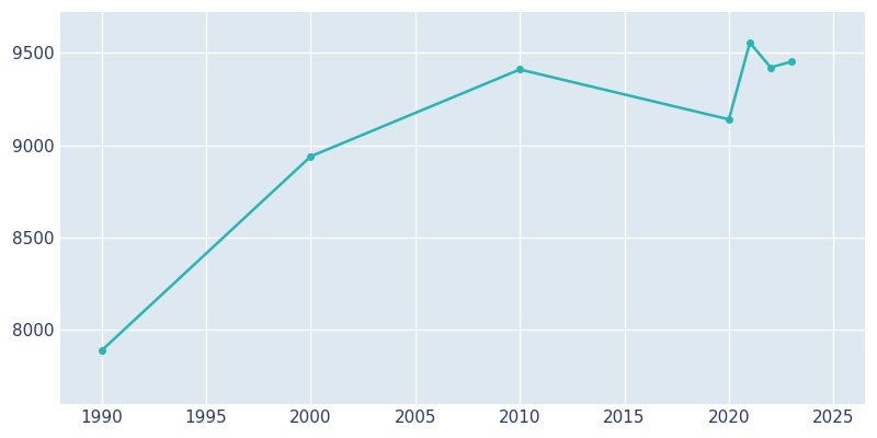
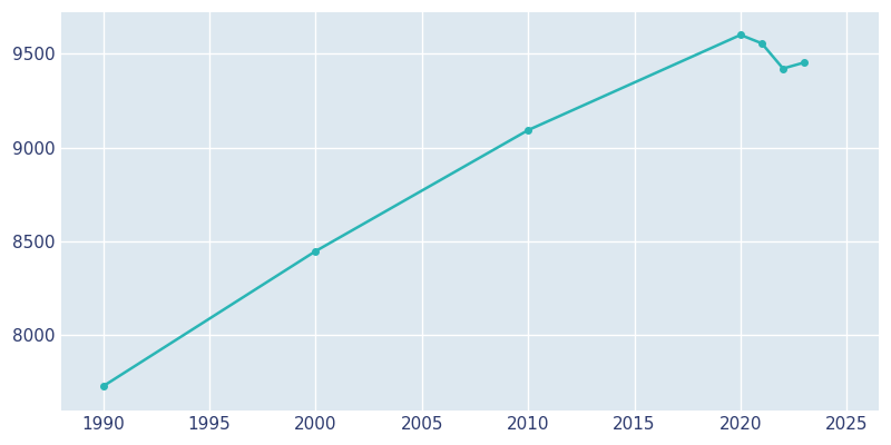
1990: 7890 -> 7730
2000: 8940 -> 8450
2010: 9410 -> 9090
2020: 9140 -> 9600
